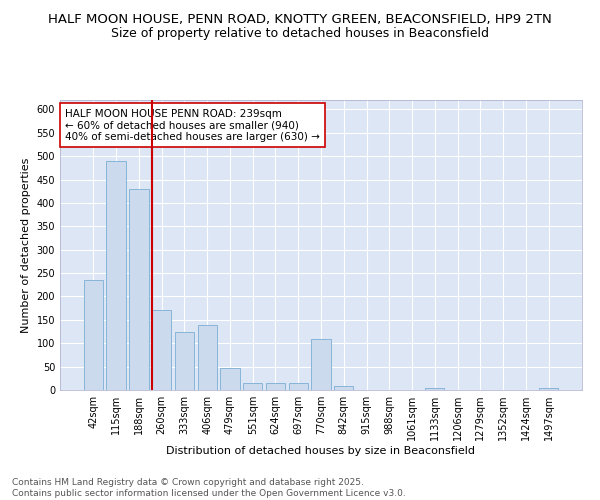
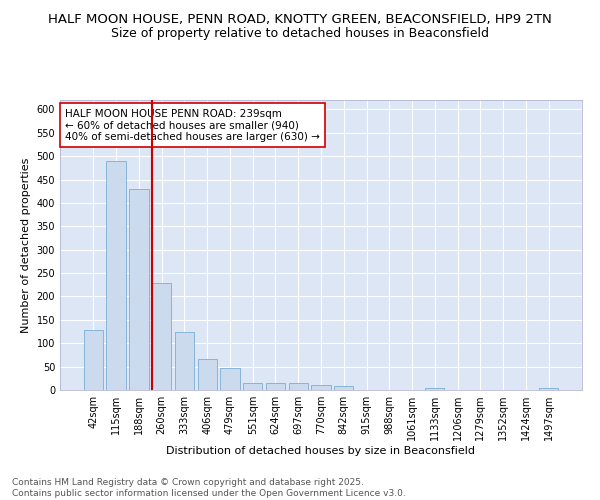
42sqm: 235 -> 128
260sqm: 170 -> 228
406sqm: 140 -> 67
770sqm: 110 -> 10
